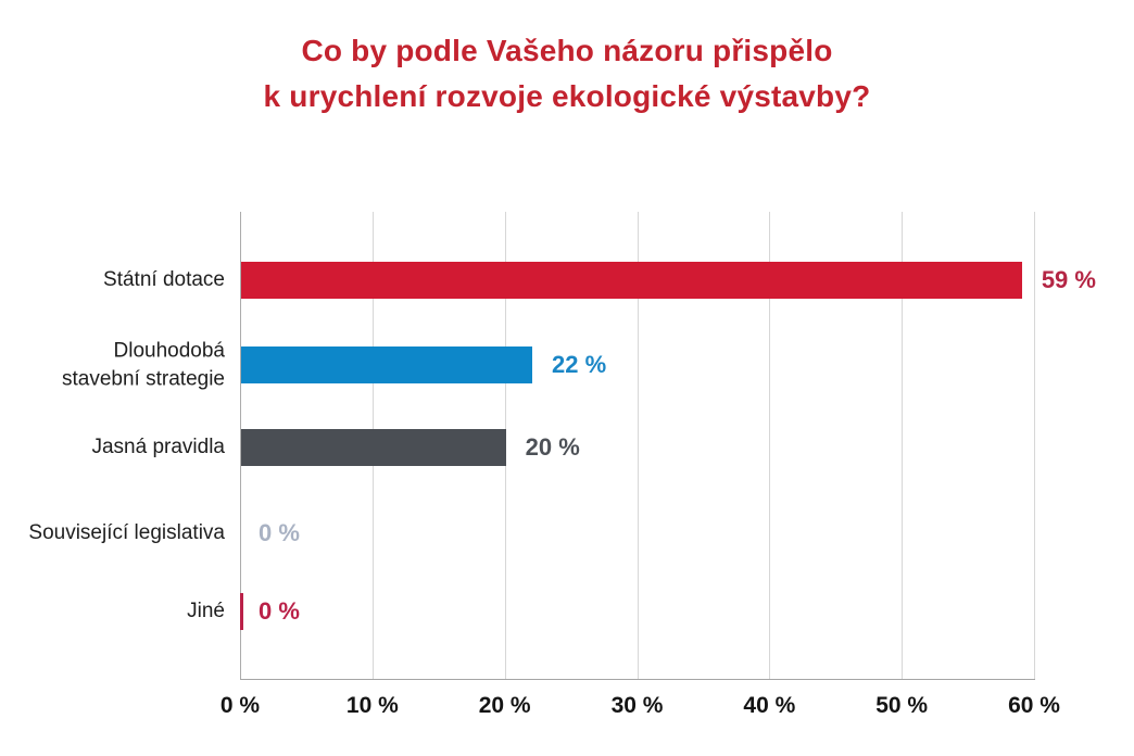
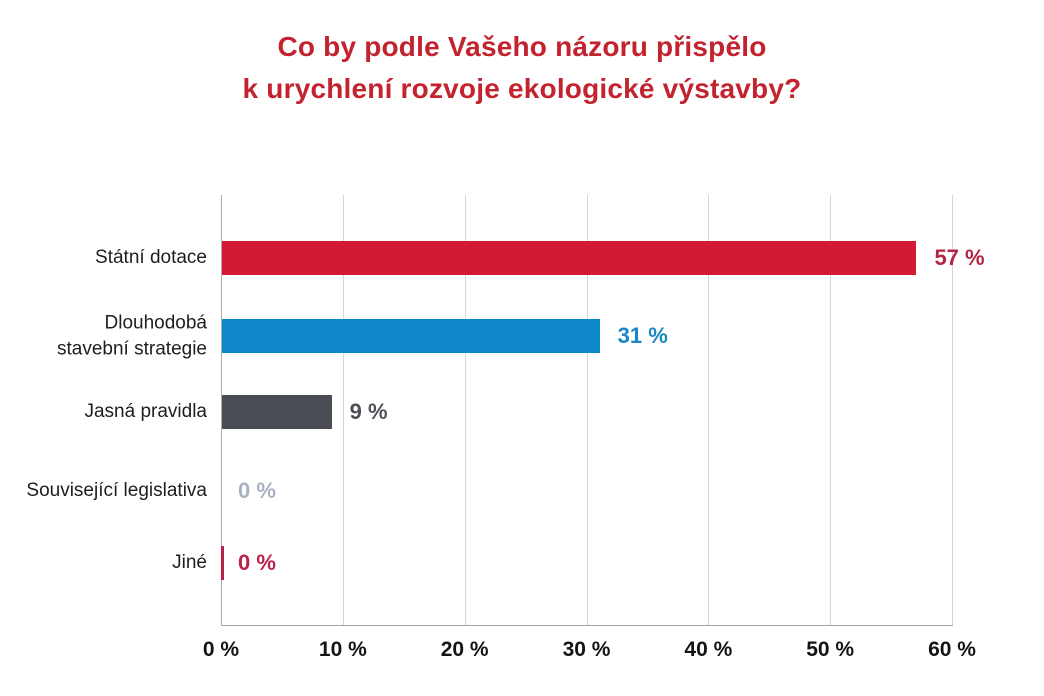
Státní dotace: 59 -> 57
Dlouhodobá stavební strategie: 22 -> 31
Jasná pravidla: 20 -> 9
